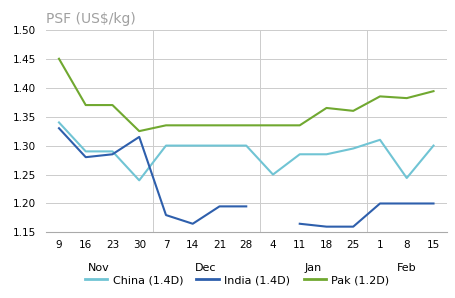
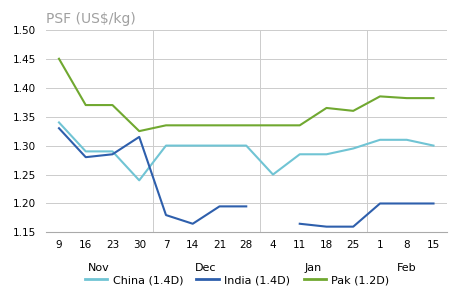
China (1.4D)/8: 1.244 -> 1.310
Pak (1.2D)/15: 1.394 -> 1.382
